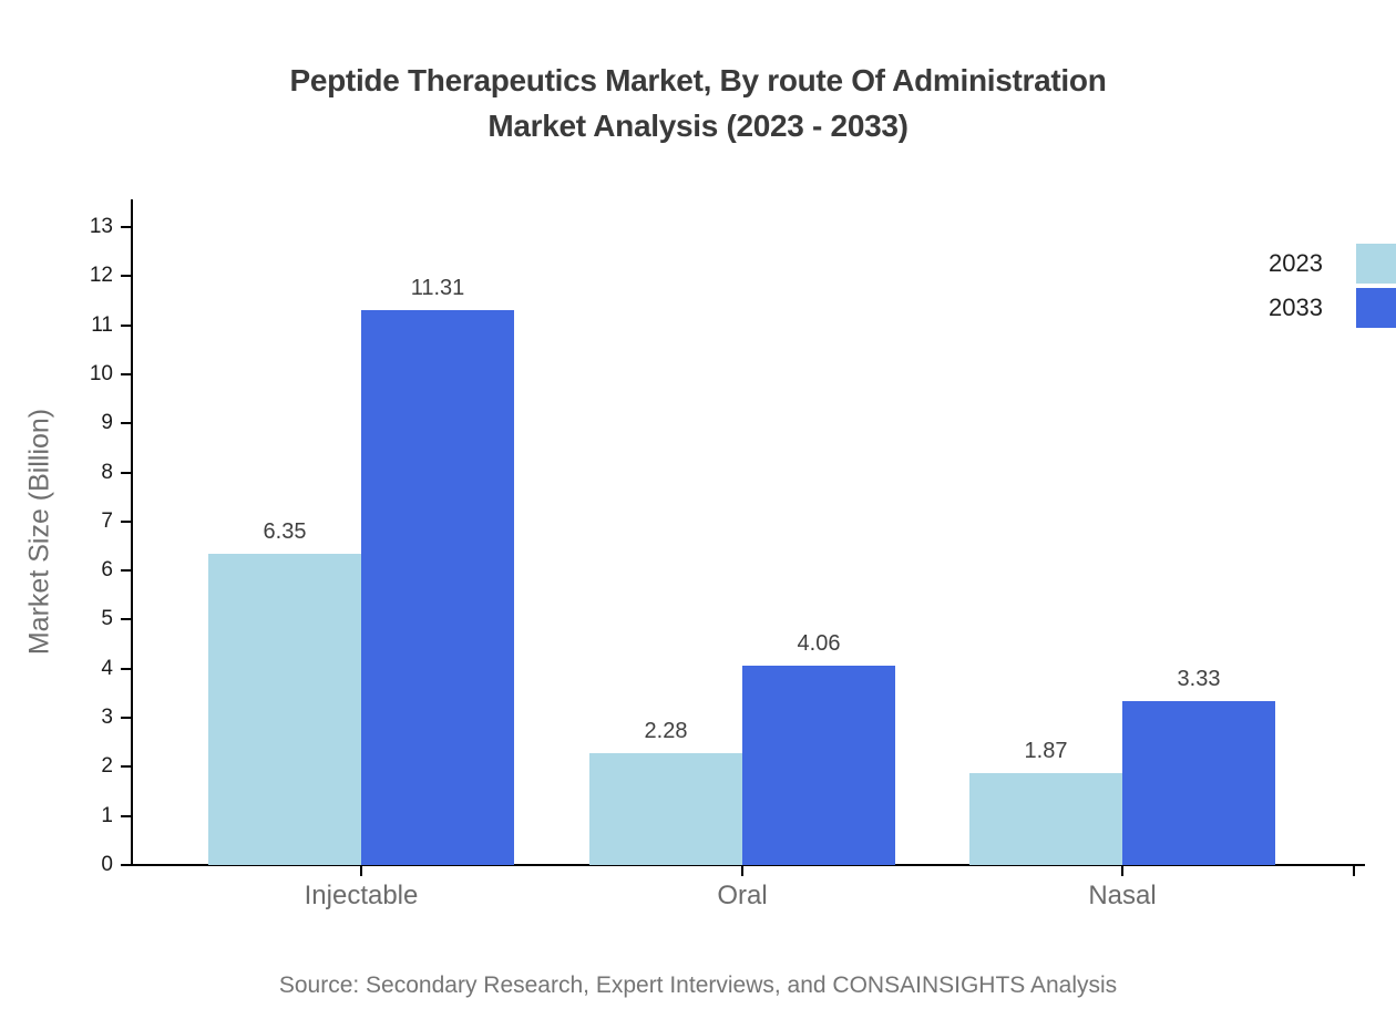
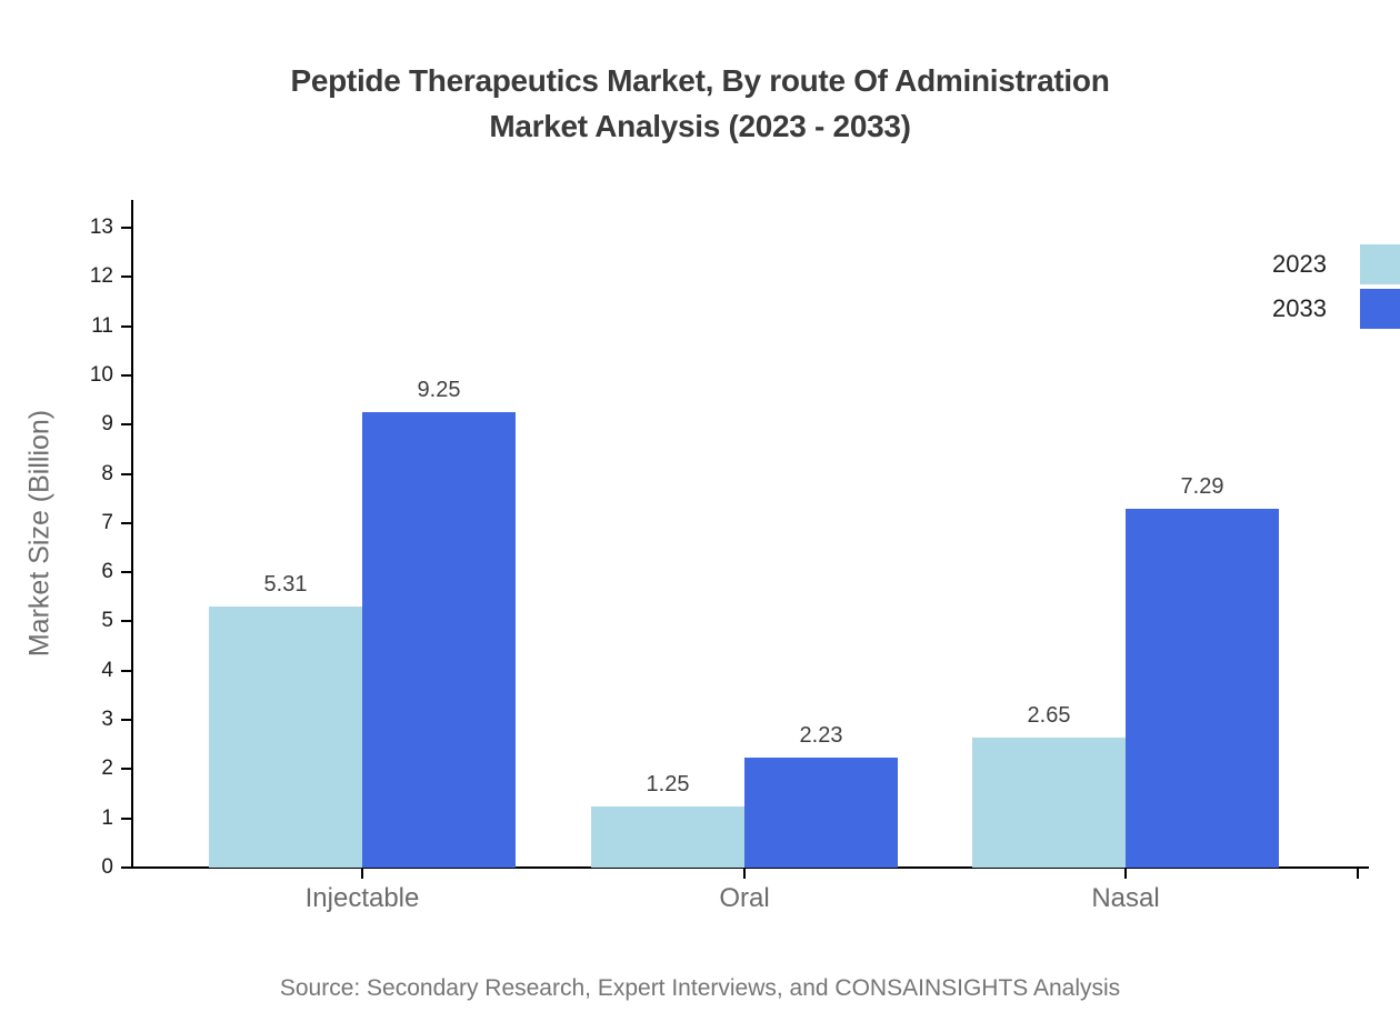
2023/Injectable: 6.35 -> 5.31
2033/Injectable: 11.31 -> 9.25
2023/Oral: 2.28 -> 1.25
2033/Oral: 4.06 -> 2.23
2023/Nasal: 1.87 -> 2.65
2033/Nasal: 3.33 -> 7.29
